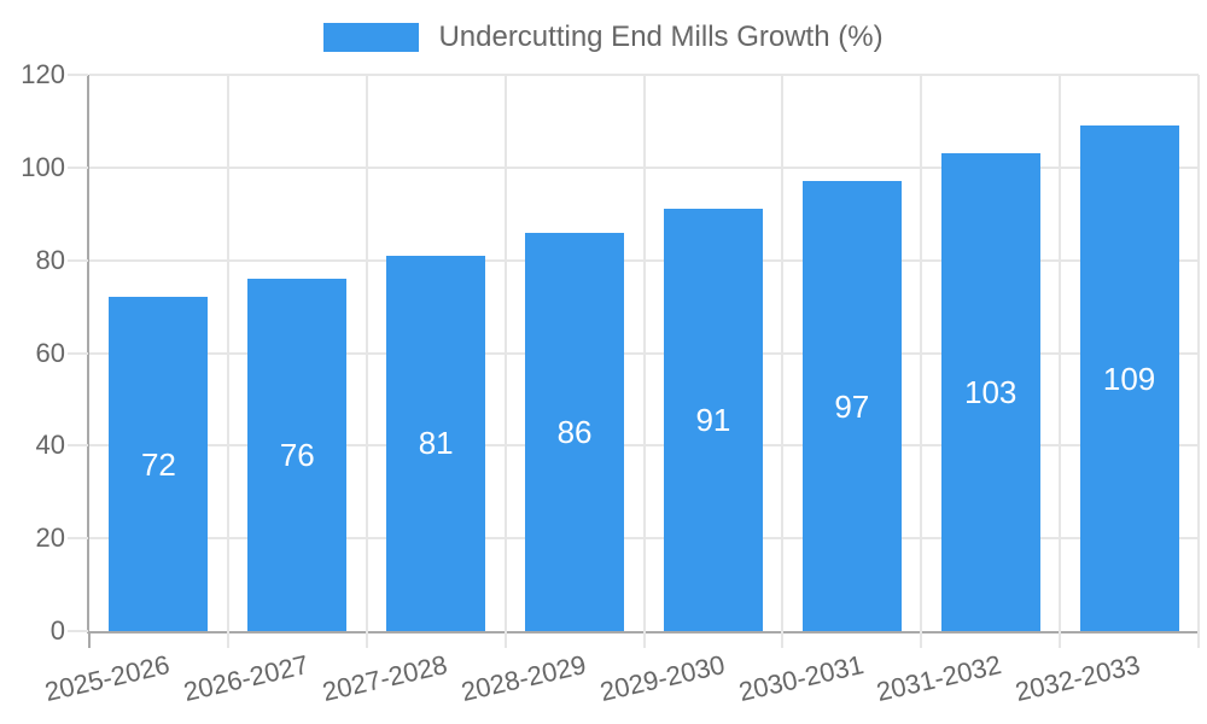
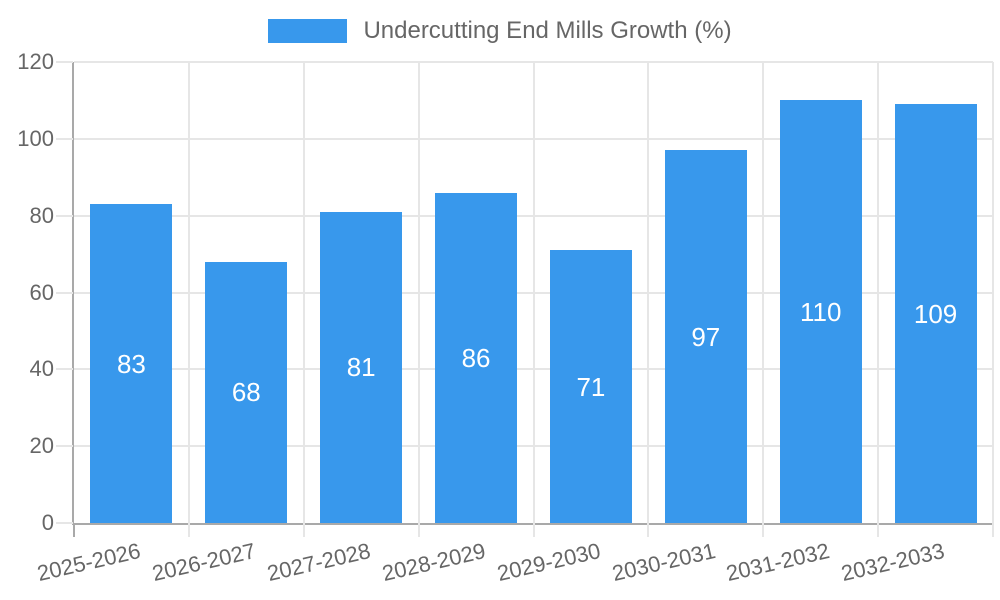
2025-2026: 72 -> 83
2026-2027: 76 -> 68
2029-2030: 91 -> 71
2031-2032: 103 -> 110
